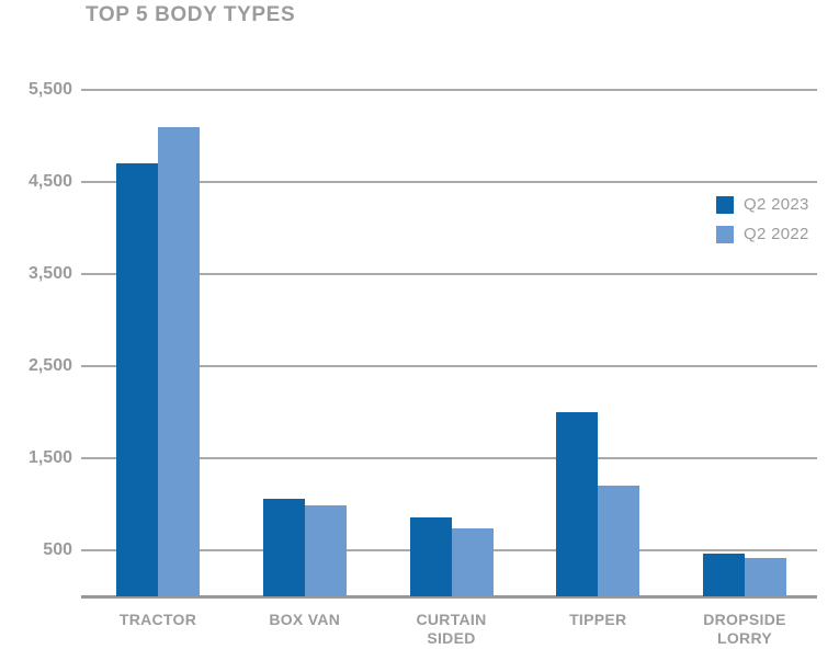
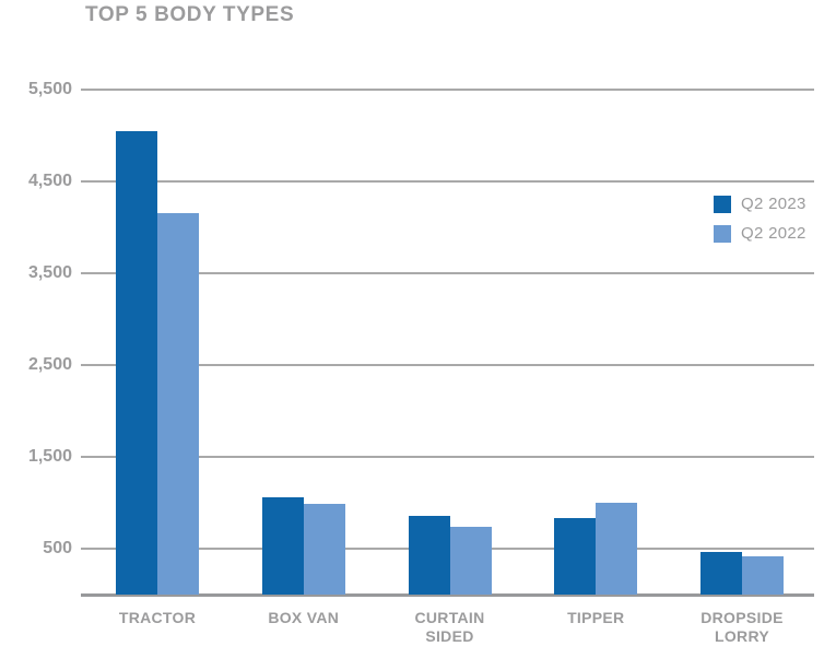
Q2 2023/TRACTOR: 4700 -> 5000
Q2 2022/TRACTOR: 5100 -> 4200
Q2 2023/TIPPER: 2000 -> 800
Q2 2022/TIPPER: 1200 -> 1000
